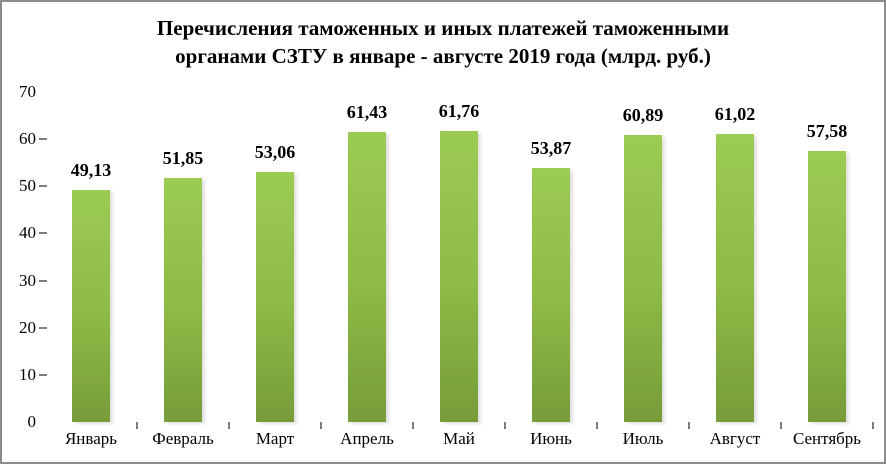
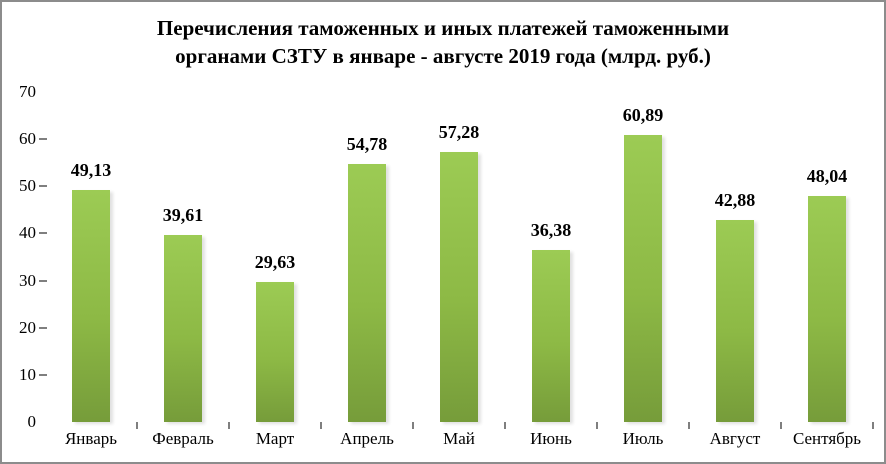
Февраль: 51,85 -> 39,61
Март: 53,06 -> 29,63
Апрель: 61,43 -> 54,78
Май: 61,76 -> 57,28
Июнь: 53,87 -> 36,38
Август: 61,02 -> 42,88
Сентябрь: 57,58 -> 48,04
